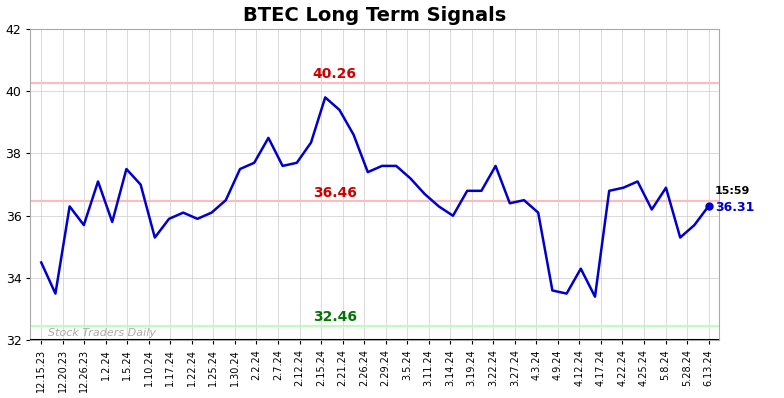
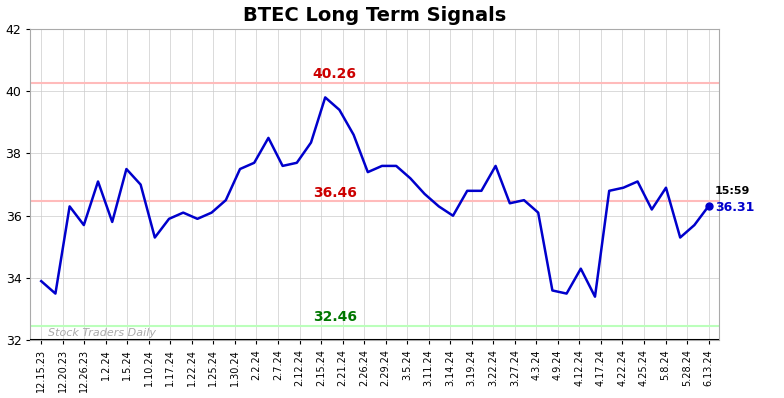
12.15.23: 34.50 -> 33.90
